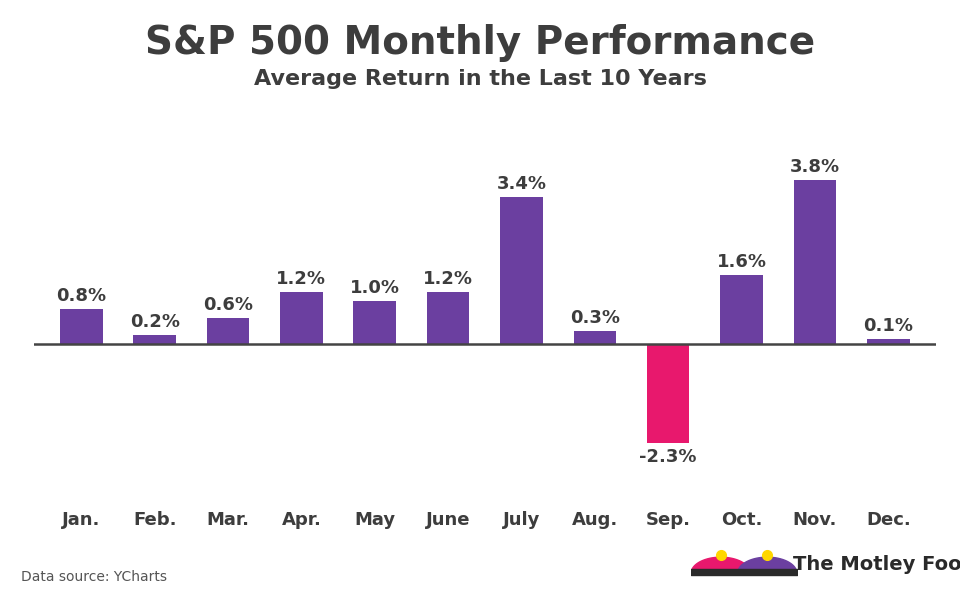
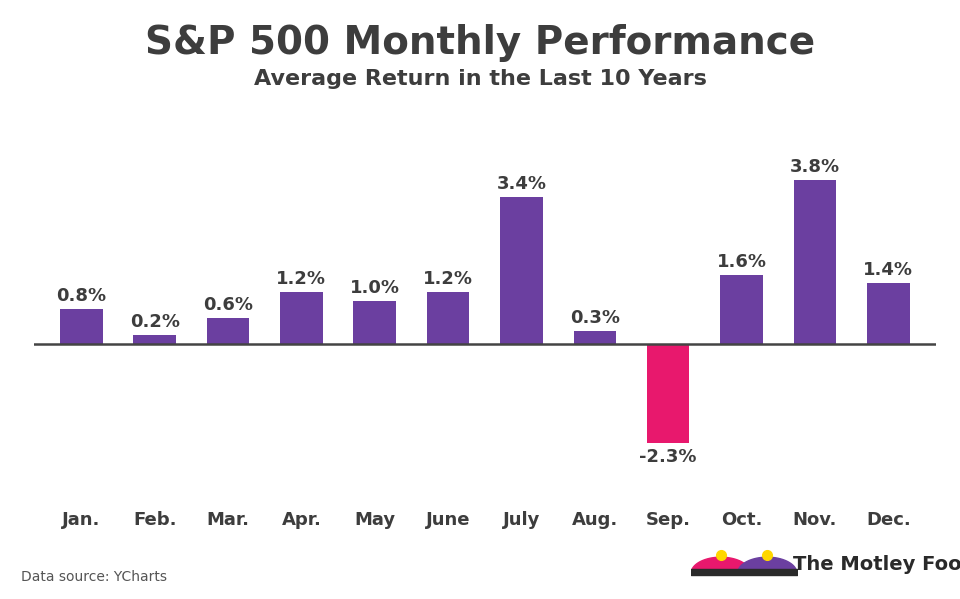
Dec.: 0.1% -> 1.4%
